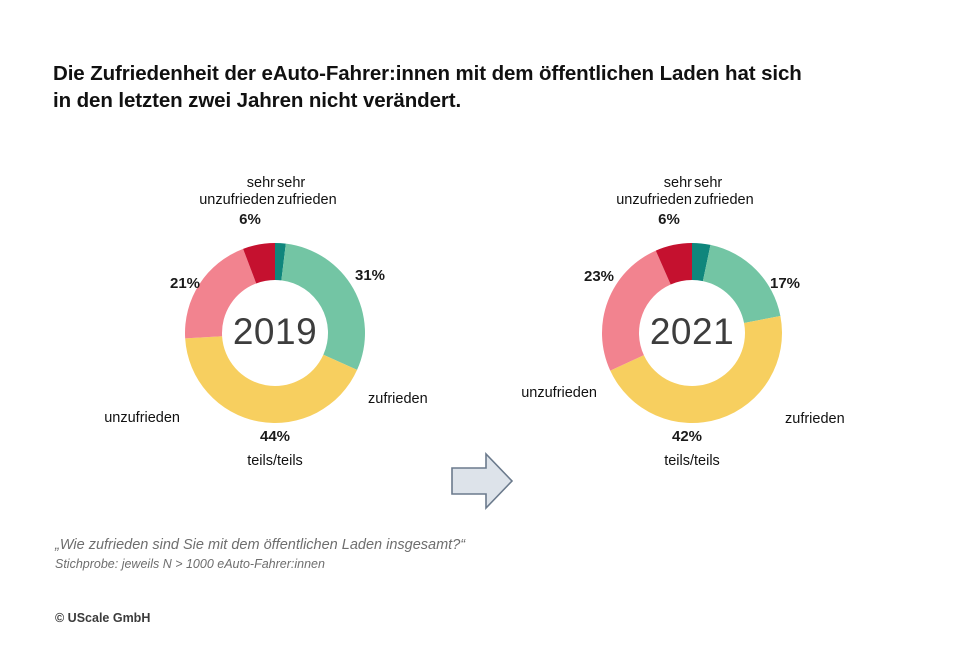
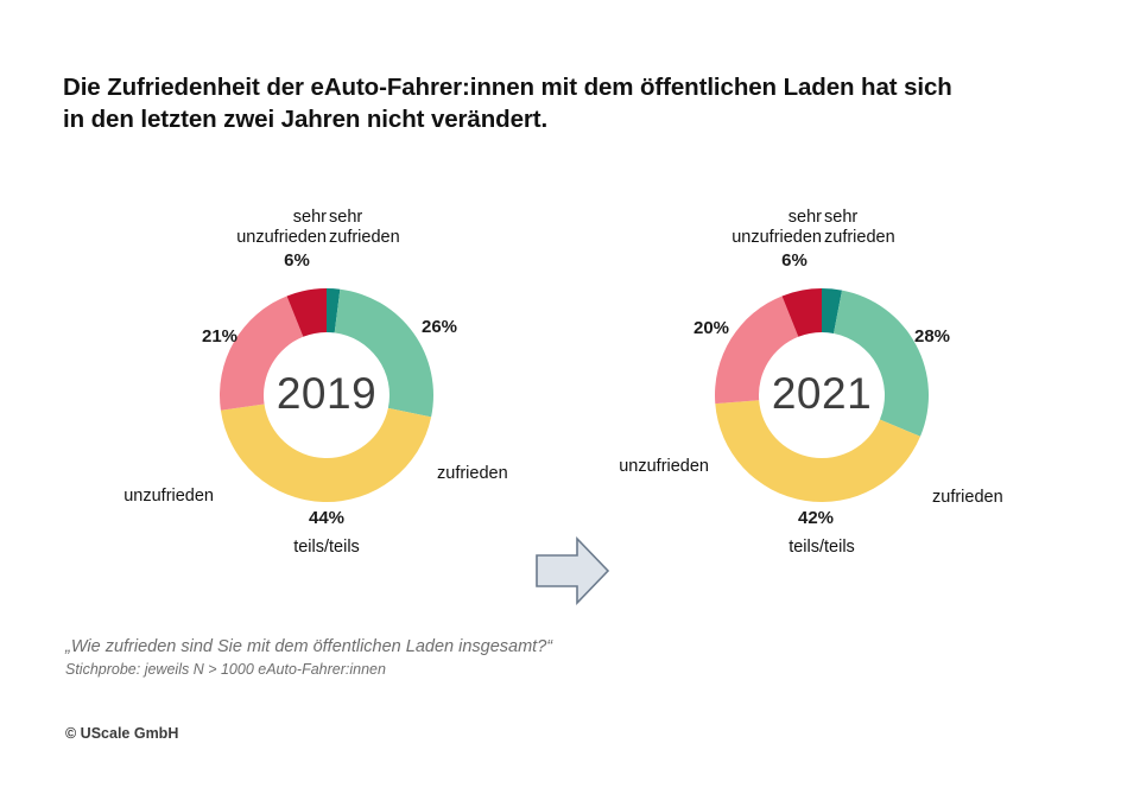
2019/zufrieden: 31% -> 26%
2021/zufrieden: 17% -> 28%
2021/unzufrieden: 23% -> 20%
